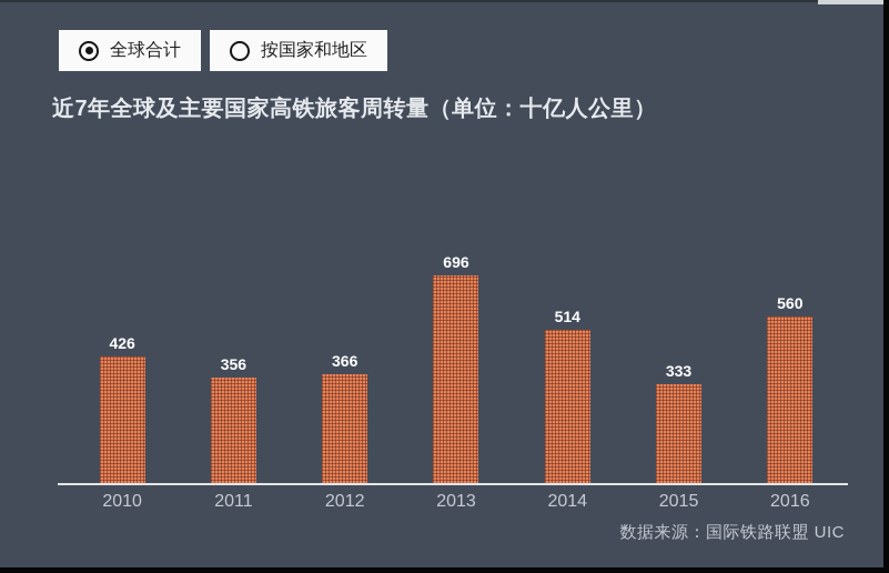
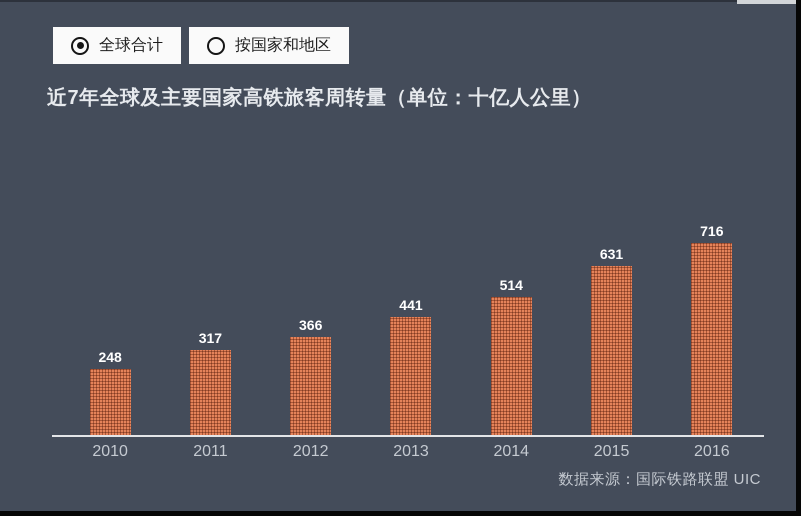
2010: 426 -> 248
2011: 356 -> 317
2013: 696 -> 441
2015: 333 -> 631
2016: 560 -> 716
